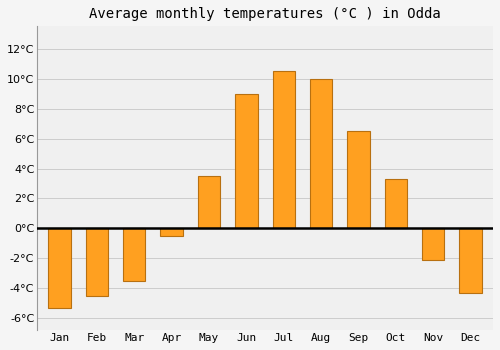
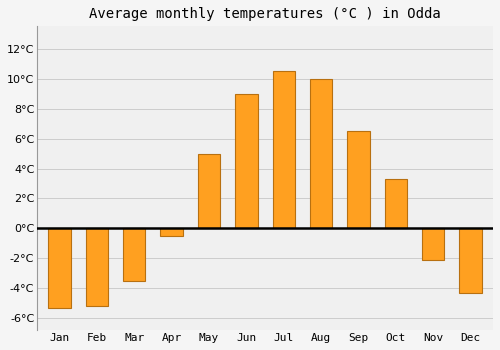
Feb: -4.5°C -> -5.2°C
May: 3.5°C -> 5.0°C
